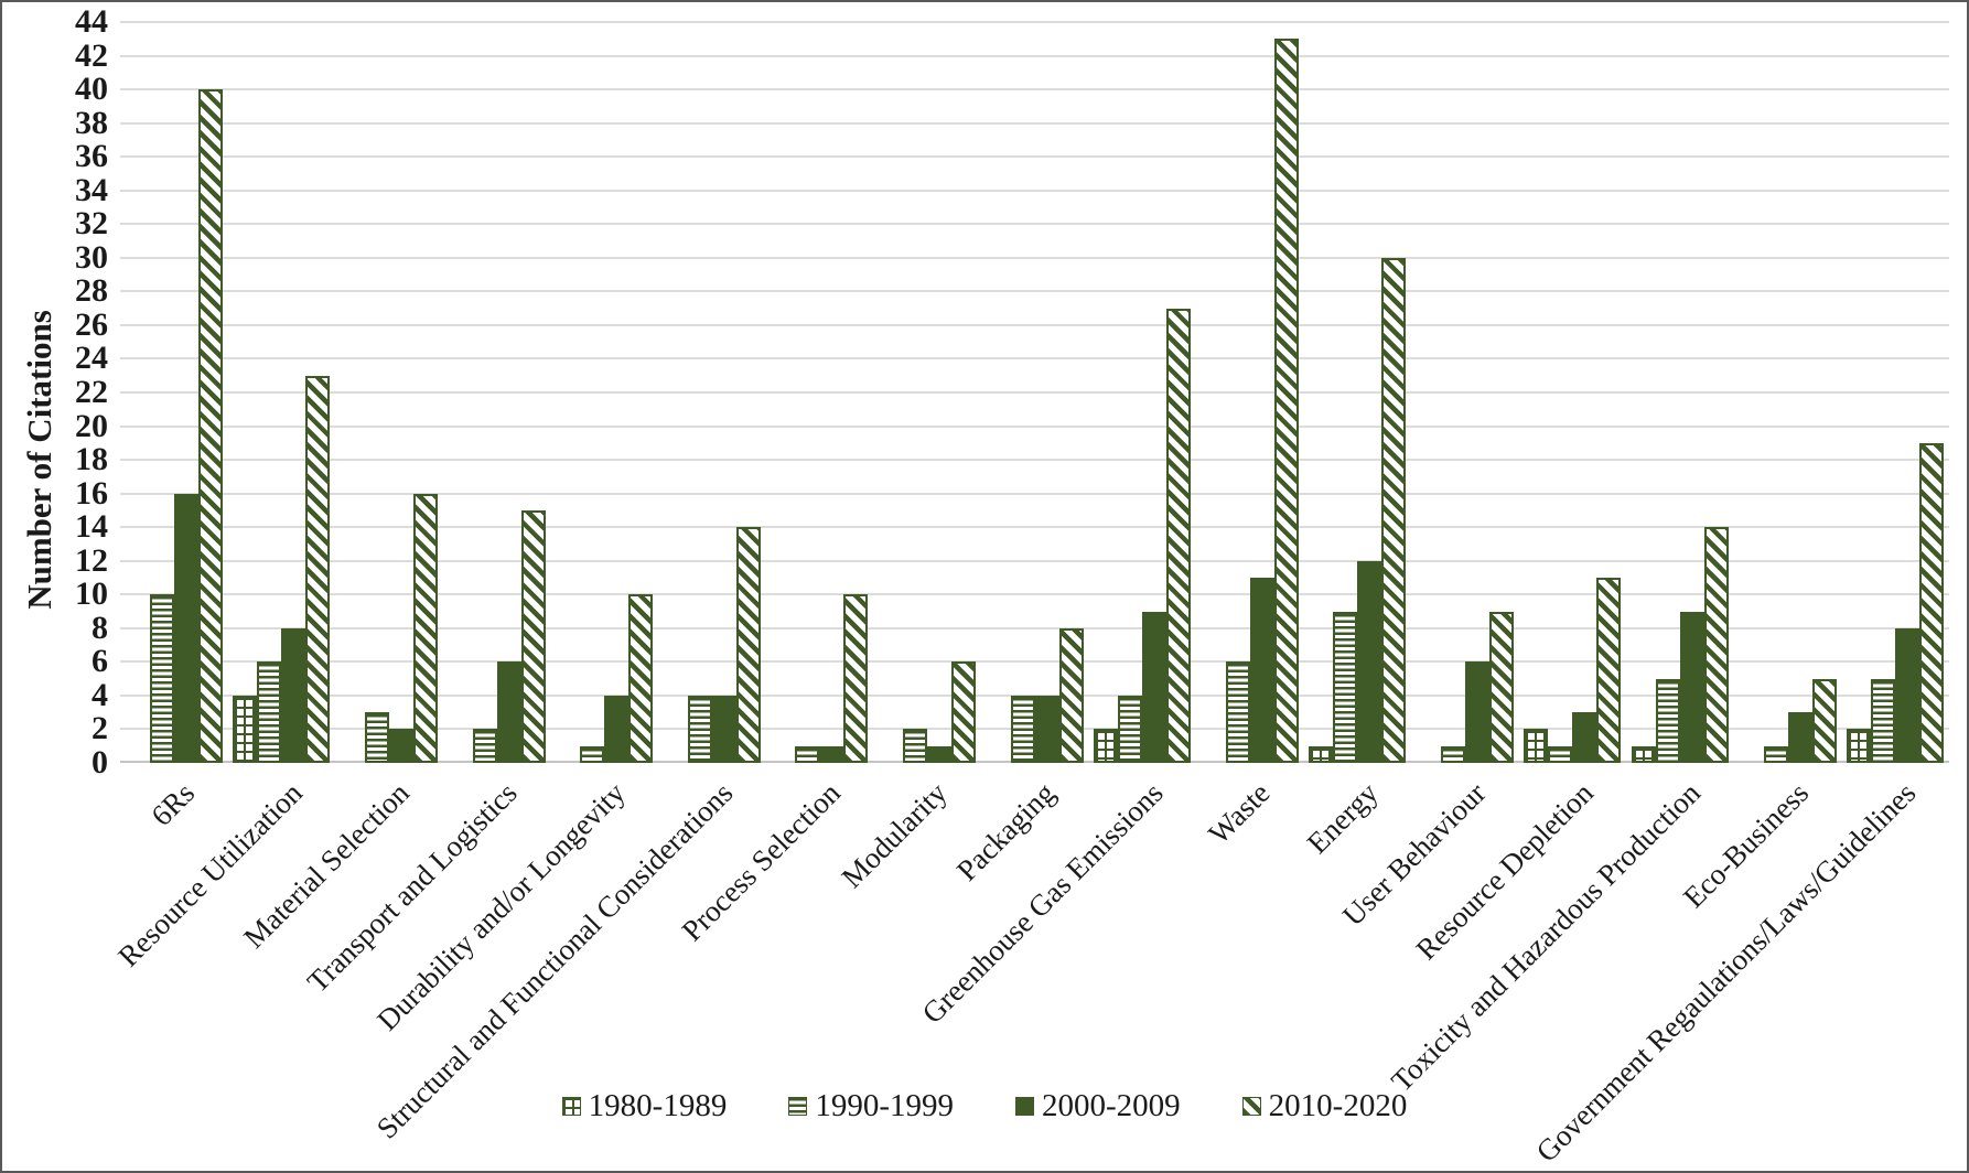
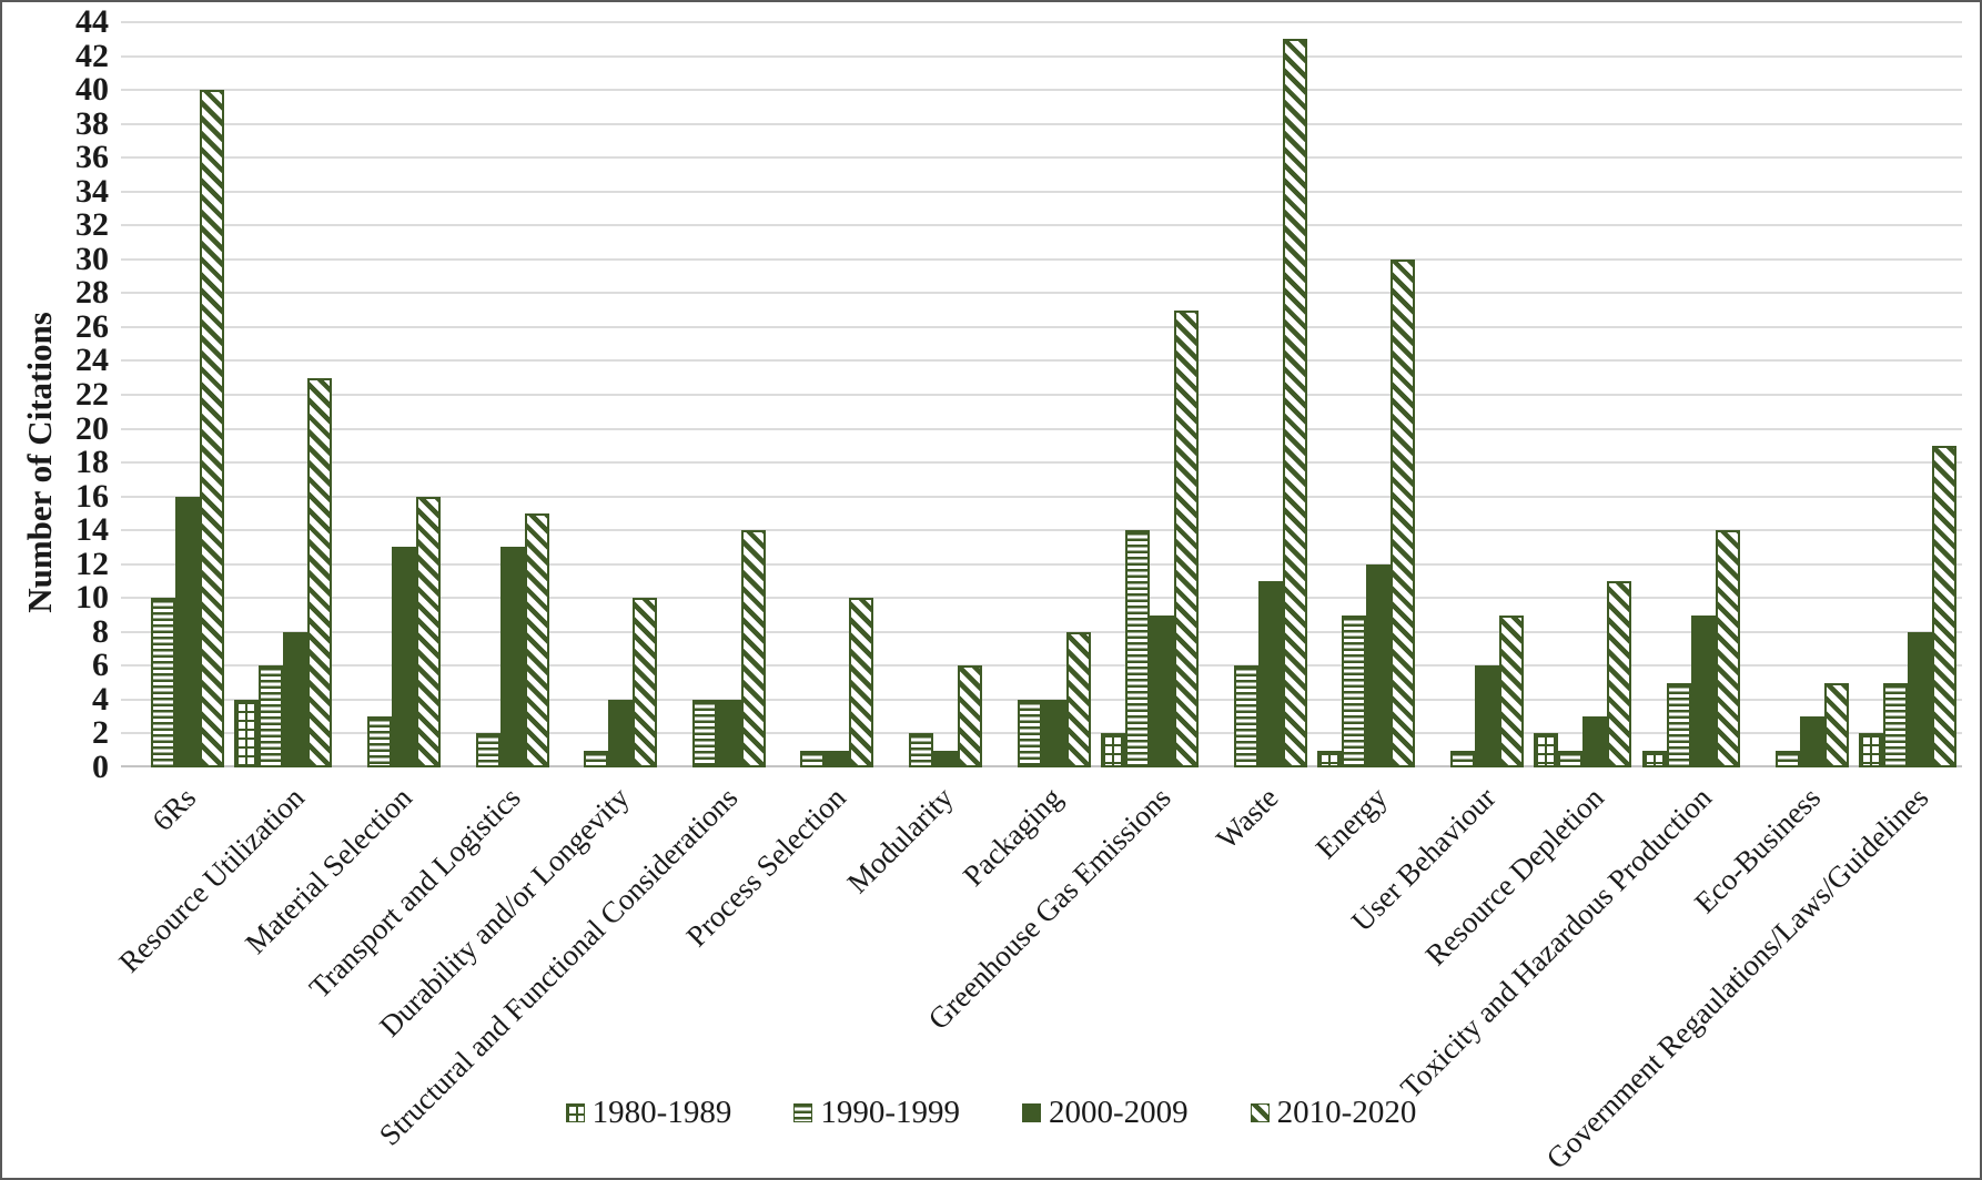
2000-2009/Material Selection: 2 -> 13
2000-2009/Transport and Logistics: 6 -> 13
1990-1999/Greenhouse Gas Emissions: 4 -> 14
